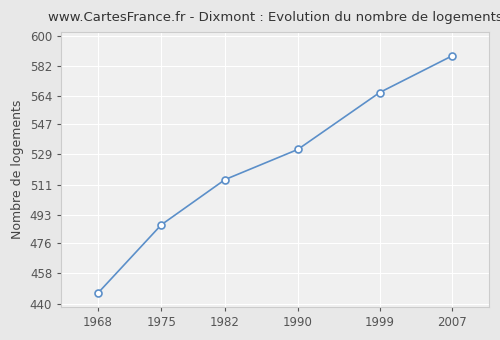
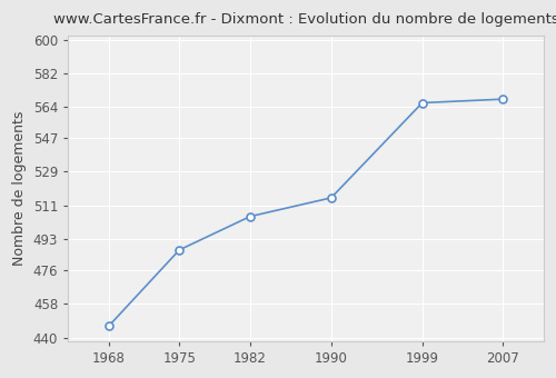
1982: 514 -> 505
1990: 532 -> 515
2007: 588 -> 568
